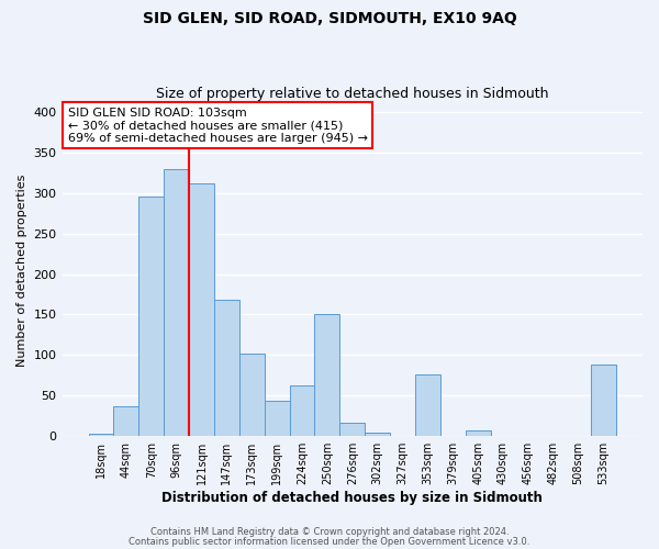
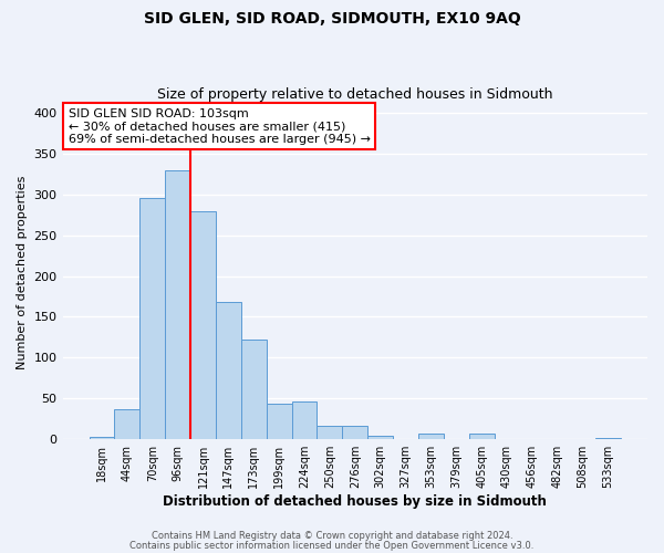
121sqm: 312 -> 280
173sqm: 102 -> 122
224sqm: 62 -> 46
250sqm: 150 -> 16
353sqm: 76 -> 7
533sqm: 88 -> 2
